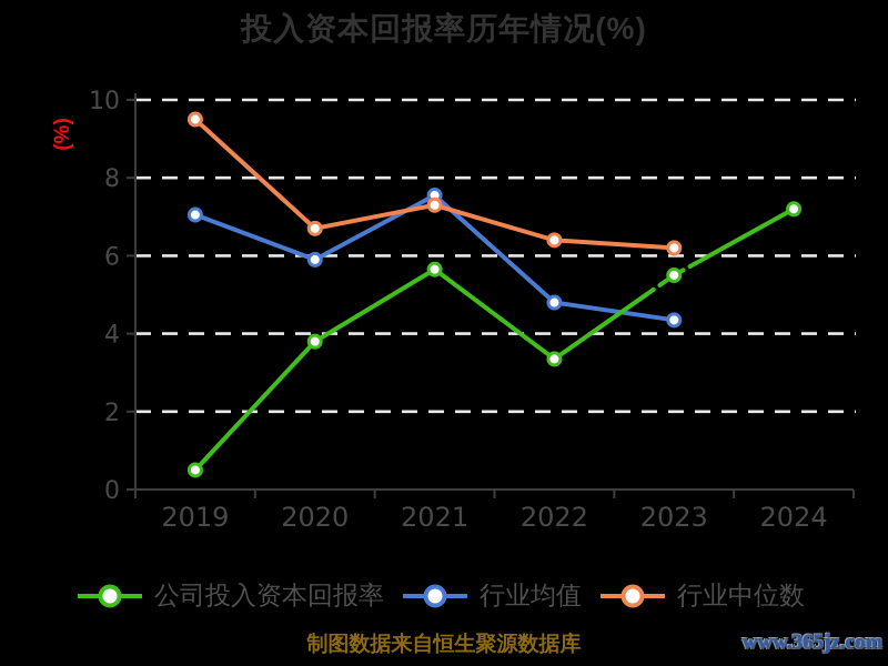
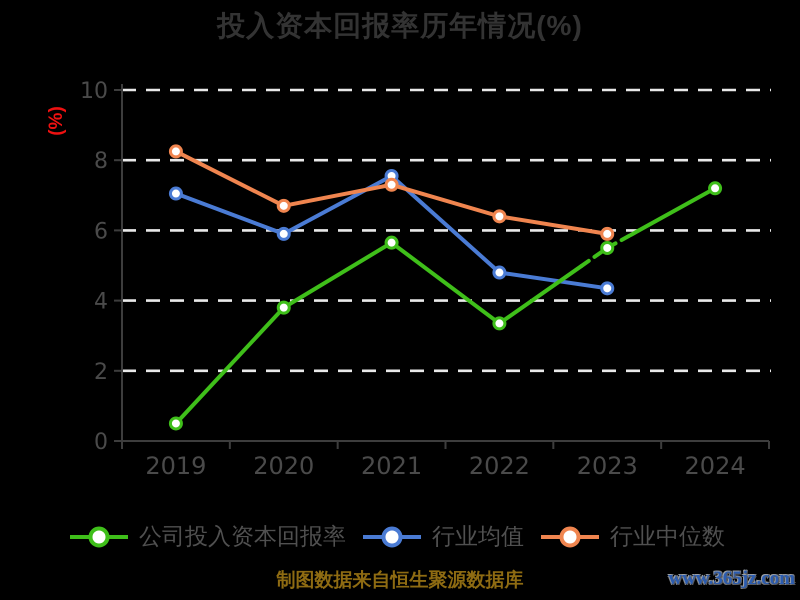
行业中位数/2019: 9.5 -> 8.2
行业中位数/2023: 6.2 -> 5.9
